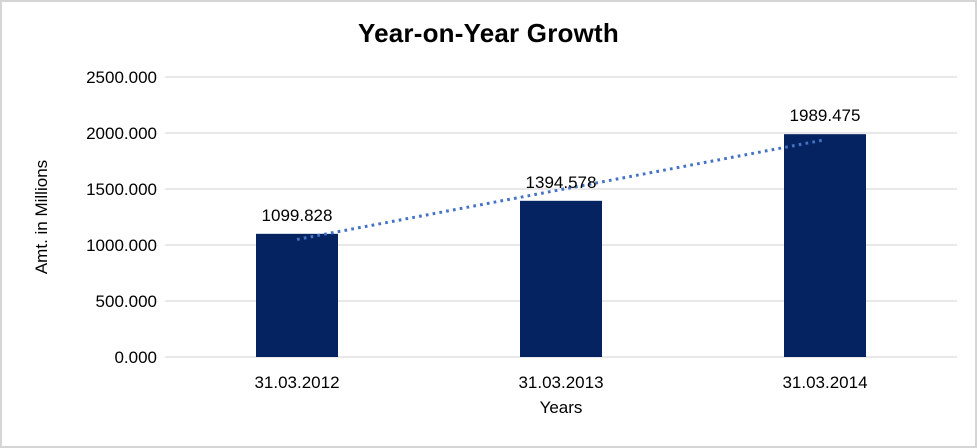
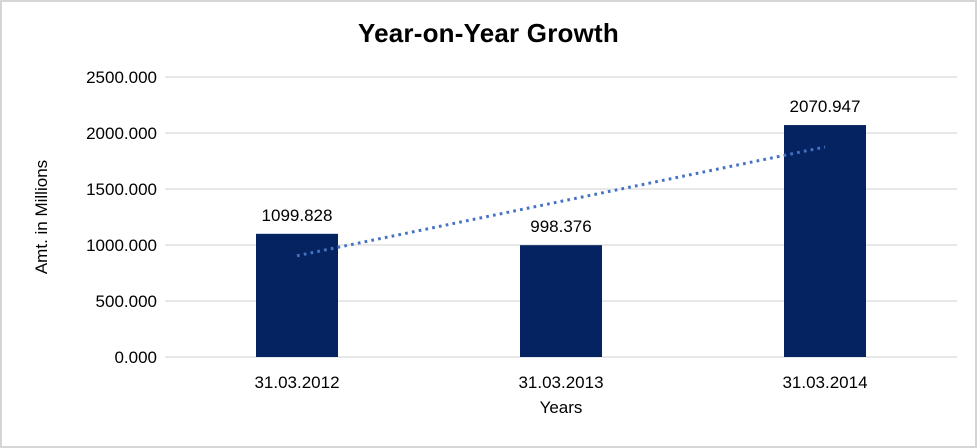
31.03.2013: 1394.578 -> 998.376
31.03.2014: 1989.475 -> 2070.947
